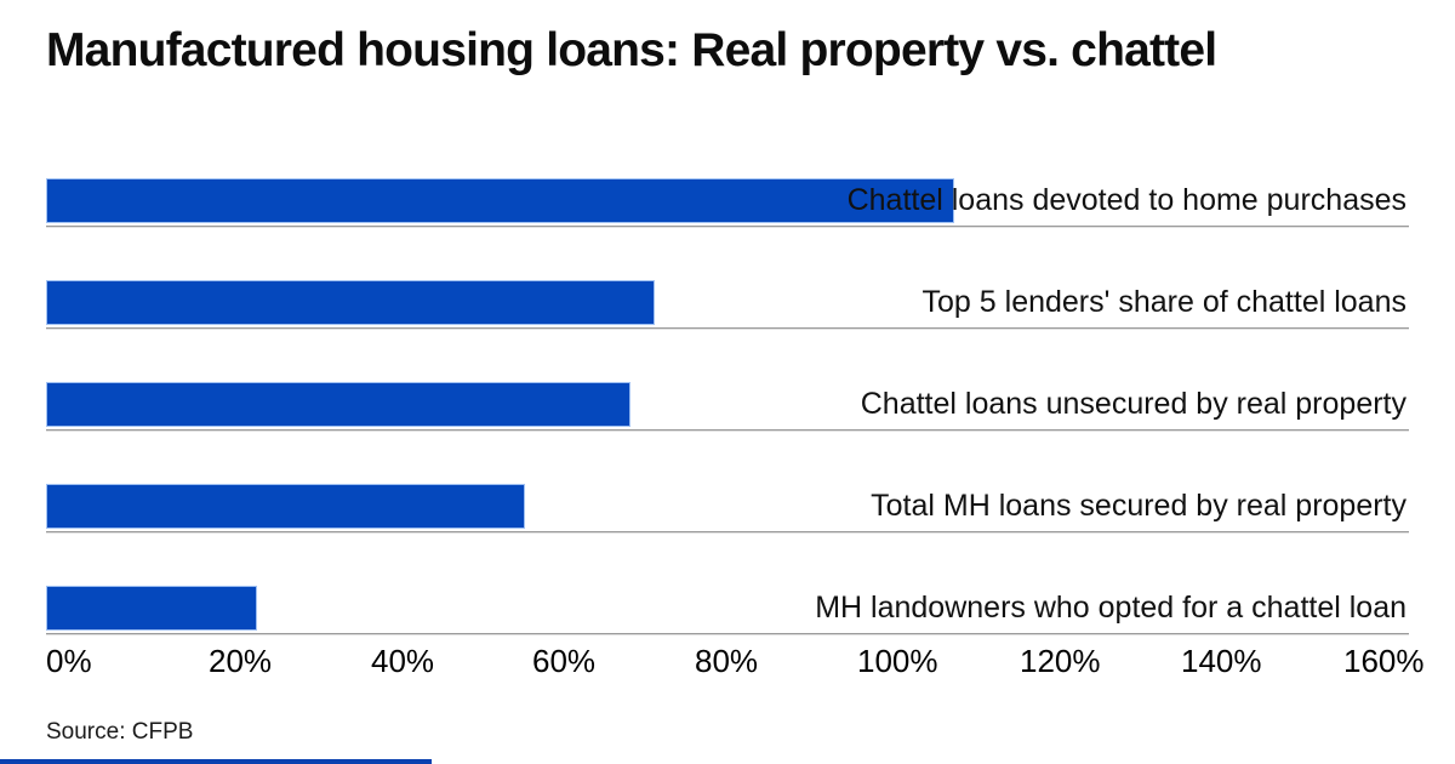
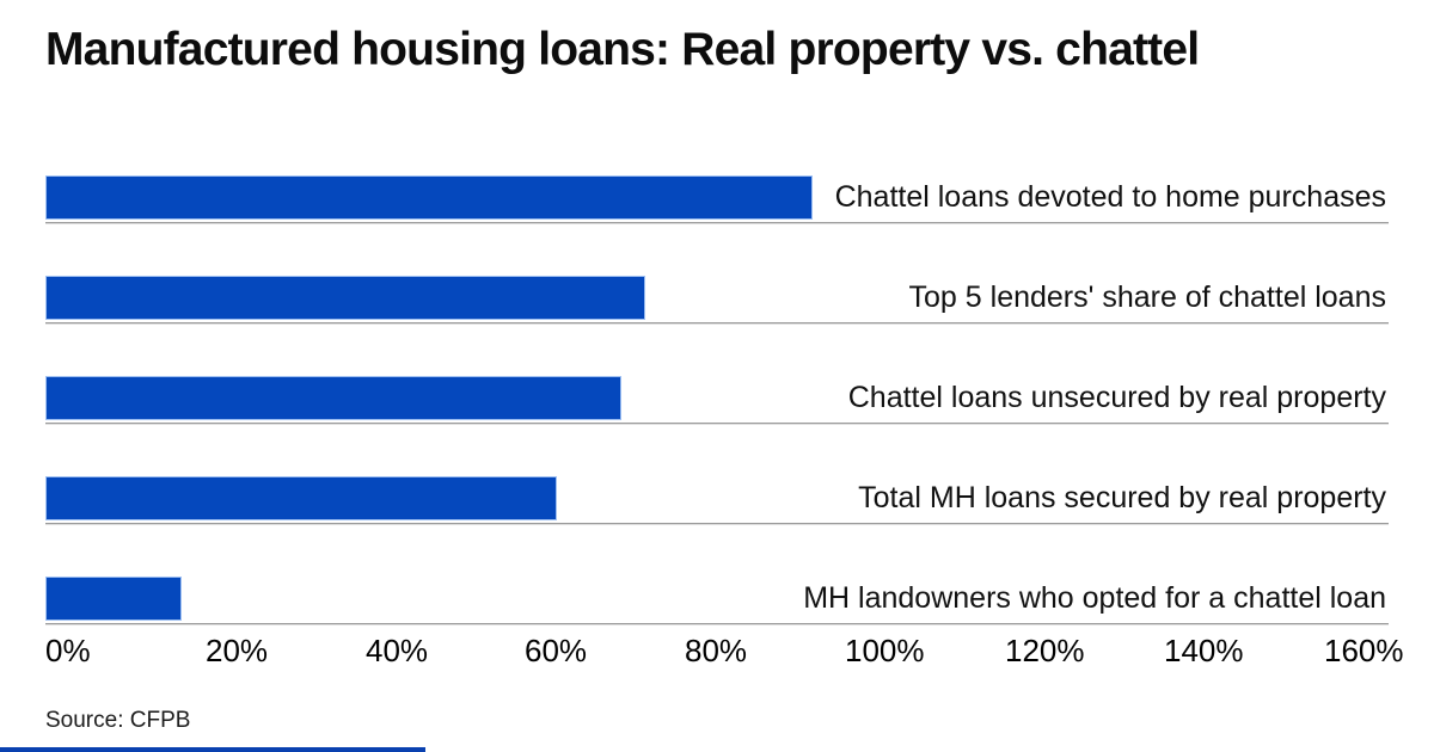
Chattel loans devoted to home purchases: 112% -> 96%
Total MH loans secured by real property: 59% -> 64%
MH landowners who opted for a chattel loan: 26% -> 17%
